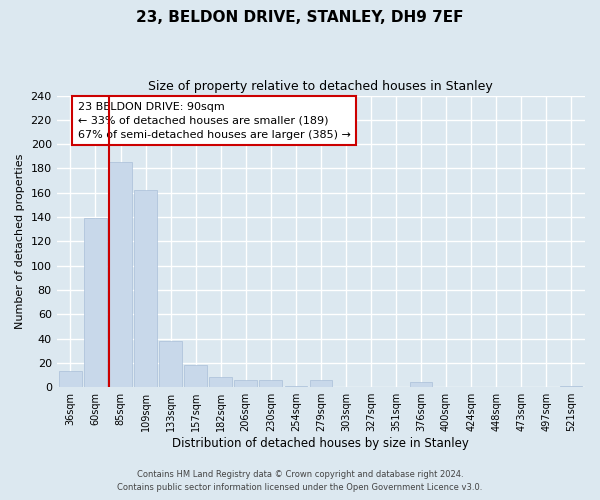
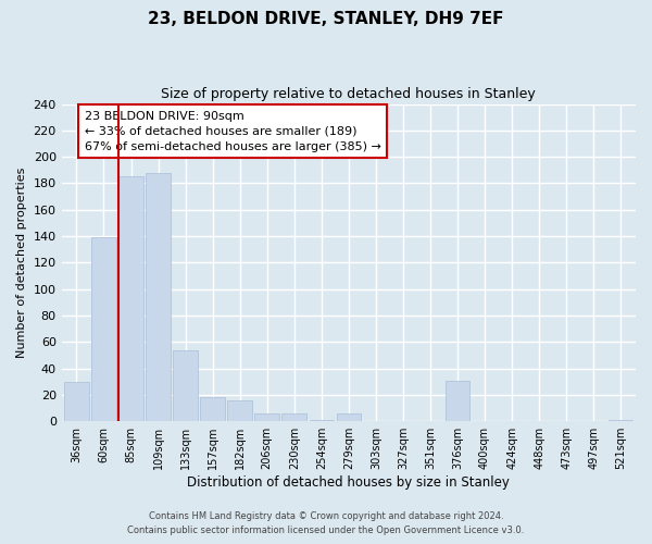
36sqm: 13 -> 30
109sqm: 162 -> 188
133sqm: 38 -> 54
182sqm: 8 -> 16
376sqm: 4 -> 31
